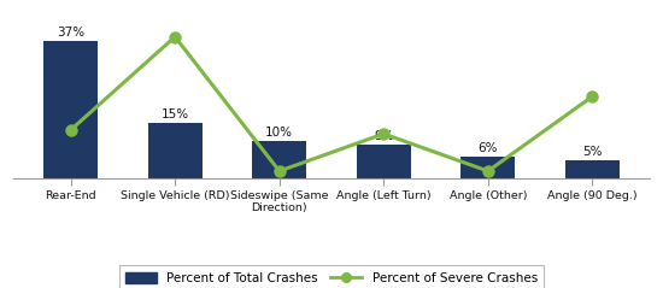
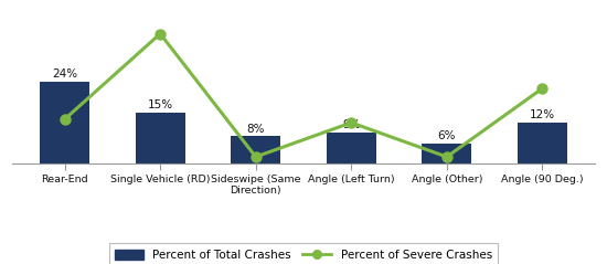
Percent of Total Crashes/Rear-End: 37% -> 24%
Percent of Total Crashes/Sideswipe (Same Direction): 10% -> 8%
Percent of Total Crashes/Angle (90 Deg.): 5% -> 12%
